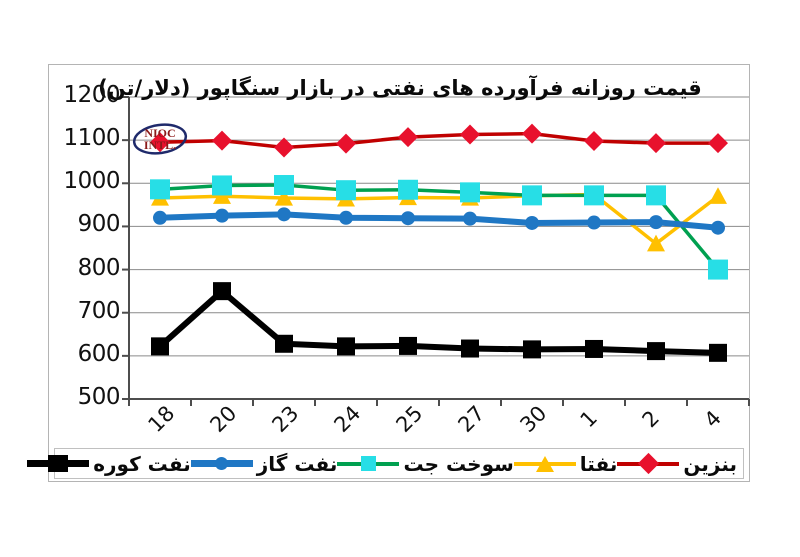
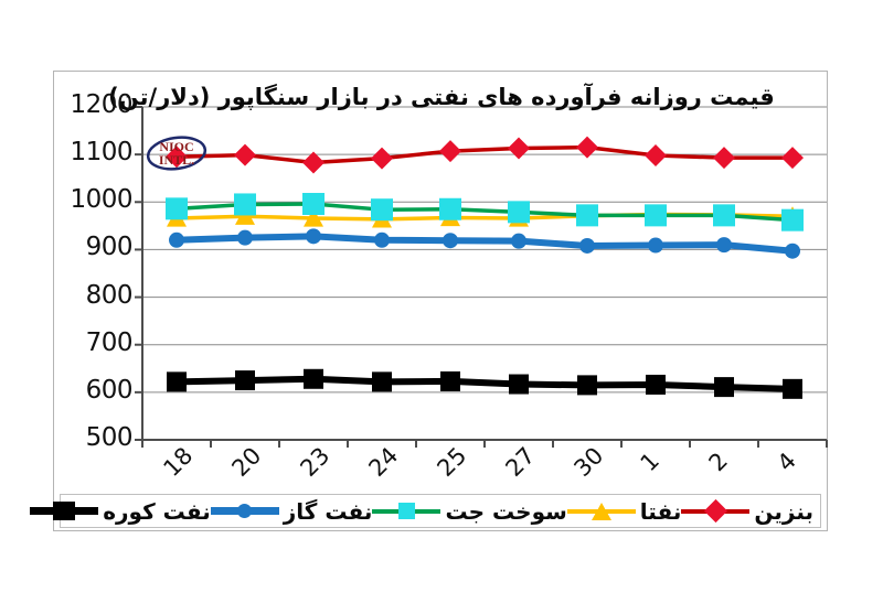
نفت کوره/20: 750 -> 620
نفتا/2: 860 -> 970
سوخت جت/4: 800 -> 960
